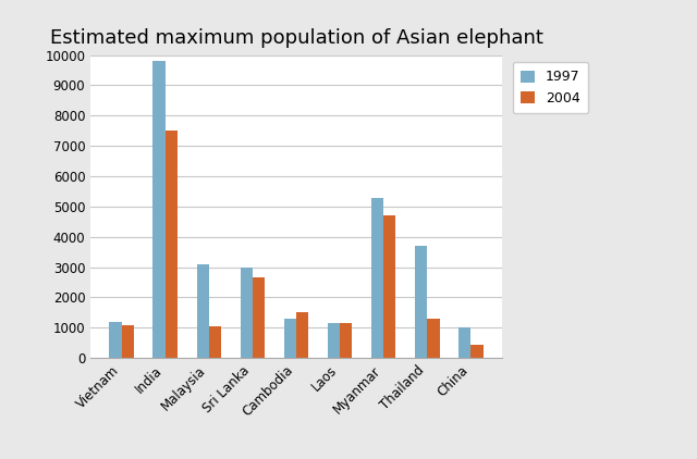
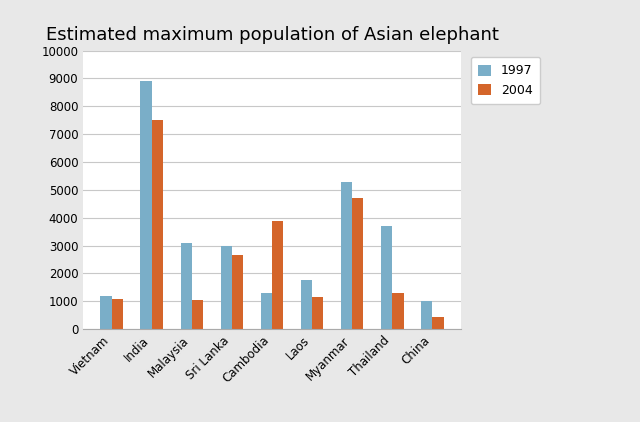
1997/India: 9800 -> 8900
2004/Cambodia: 1500 -> 3900
1997/Laos: 1150 -> 1750
